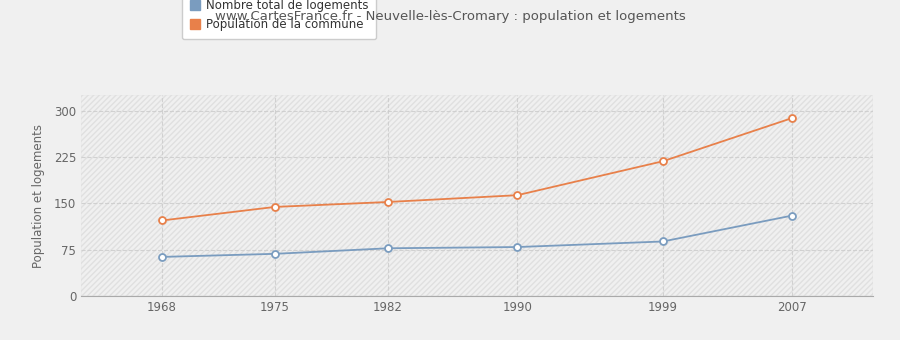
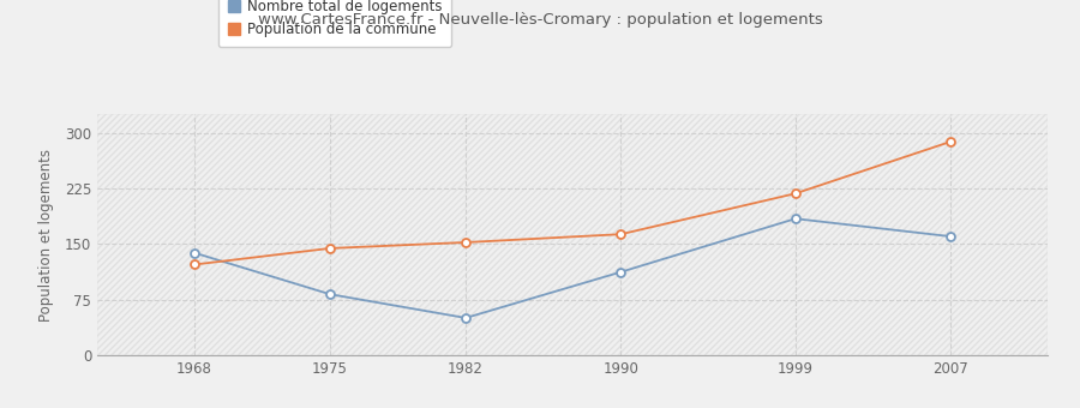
Nombre total de logements/1968: 63 -> 138
Nombre total de logements/1975: 68 -> 82
Nombre total de logements/1982: 77 -> 50
Nombre total de logements/1990: 79 -> 112
Nombre total de logements/1999: 88 -> 184
Nombre total de logements/2007: 130 -> 160
